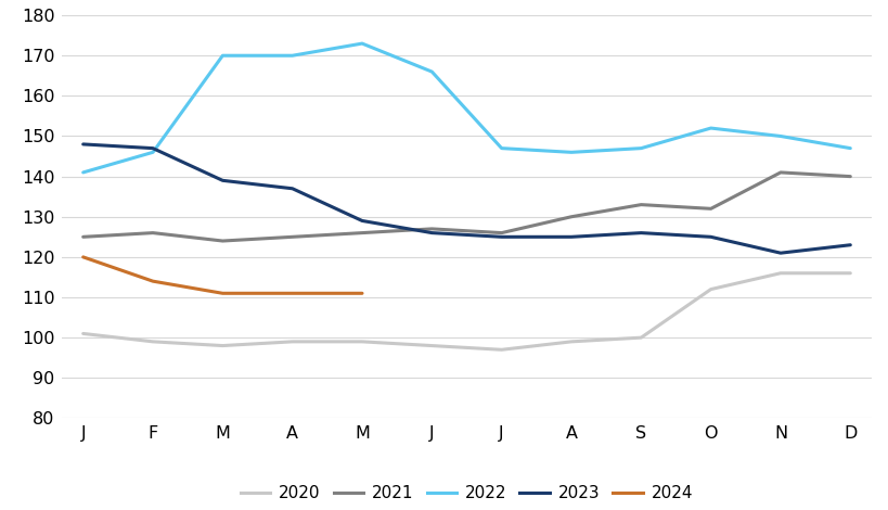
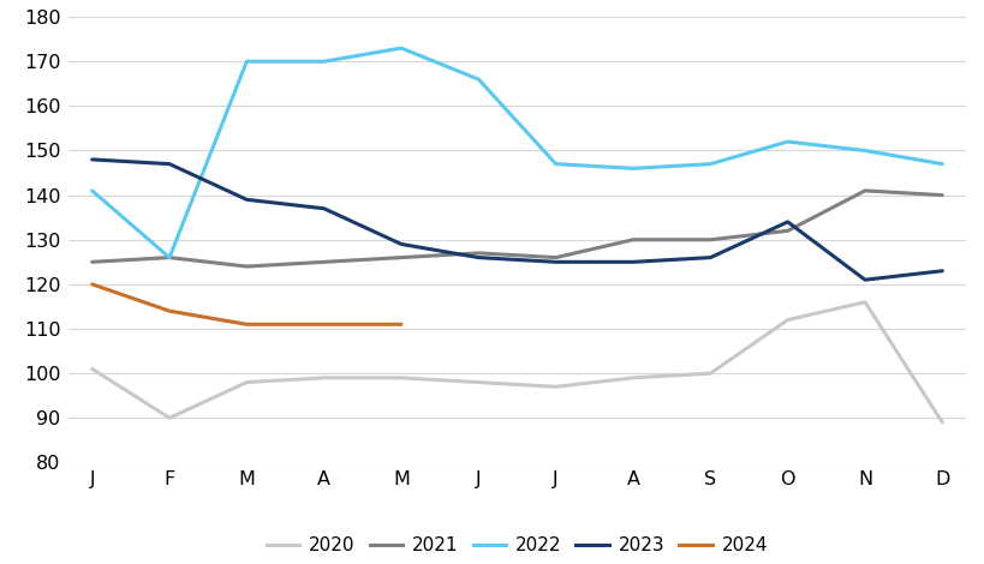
2020/F: 99 -> 90
2022/F: 146 -> 126
2021/S: 133 -> 130
2023/O: 125 -> 134
2020/D: 116 -> 89
